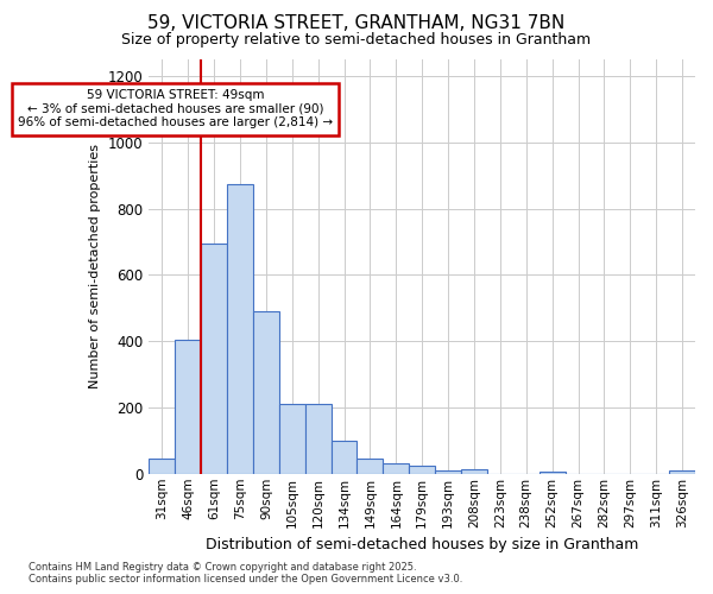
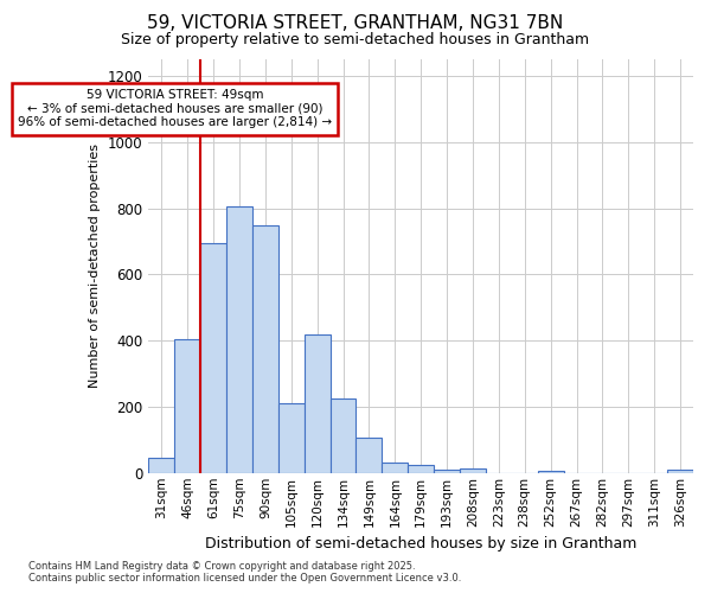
75sqm: 875 -> 805
90sqm: 490 -> 750
120sqm: 210 -> 420
134sqm: 100 -> 225
149sqm: 45 -> 105
